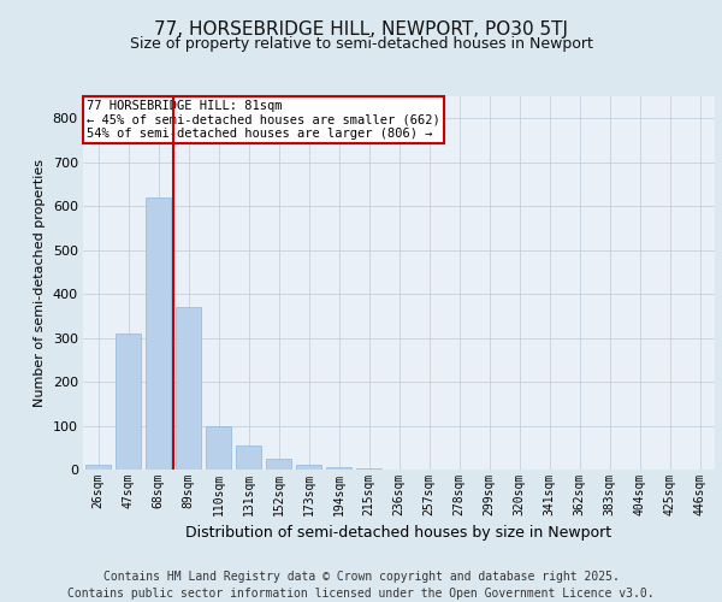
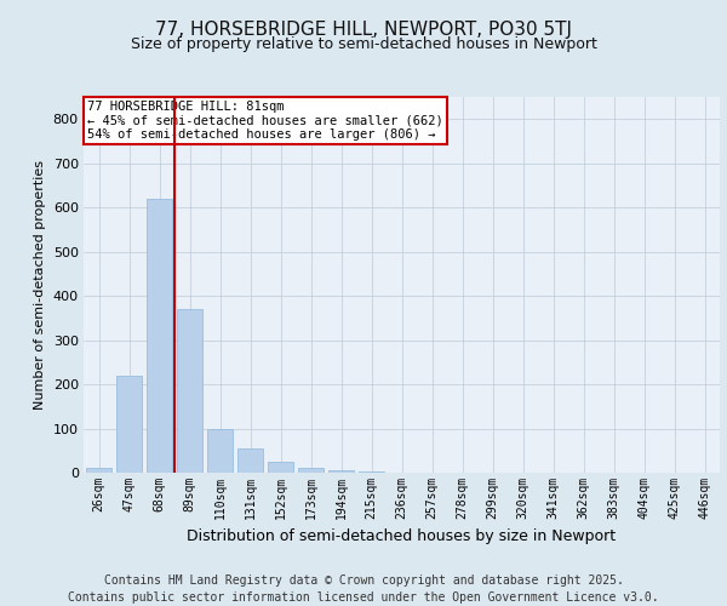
47sqm: 310 -> 220
